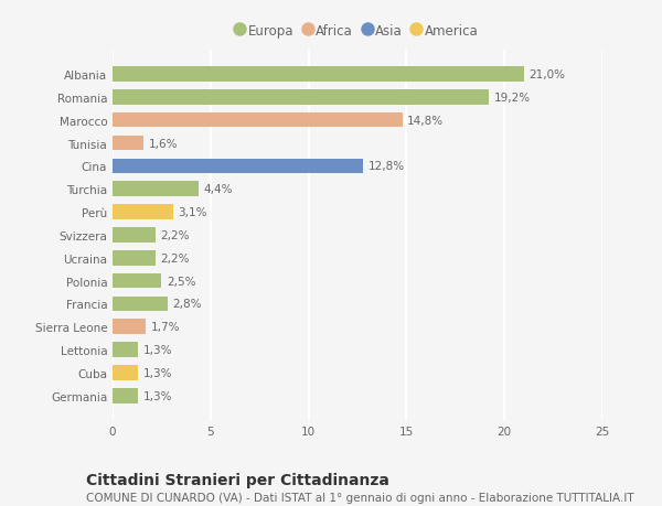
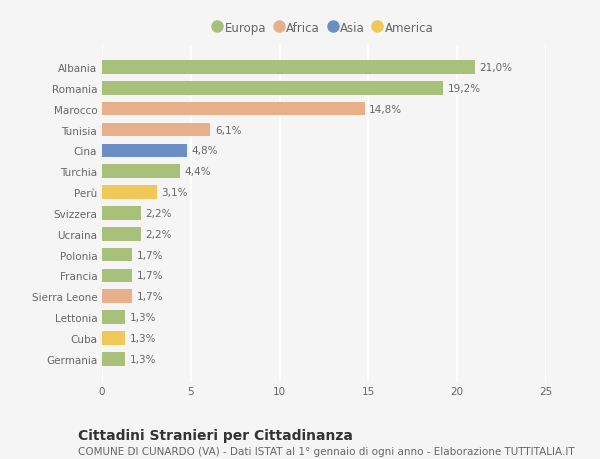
Tunisia: 1,6% -> 6,1%
Cina: 12,8% -> 4,8%
Polonia: 2,5% -> 1,7%
Francia: 2,8% -> 1,7%
